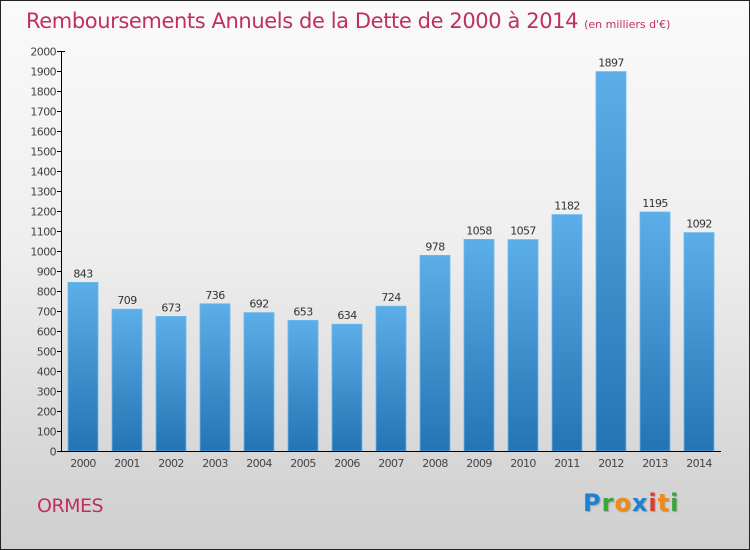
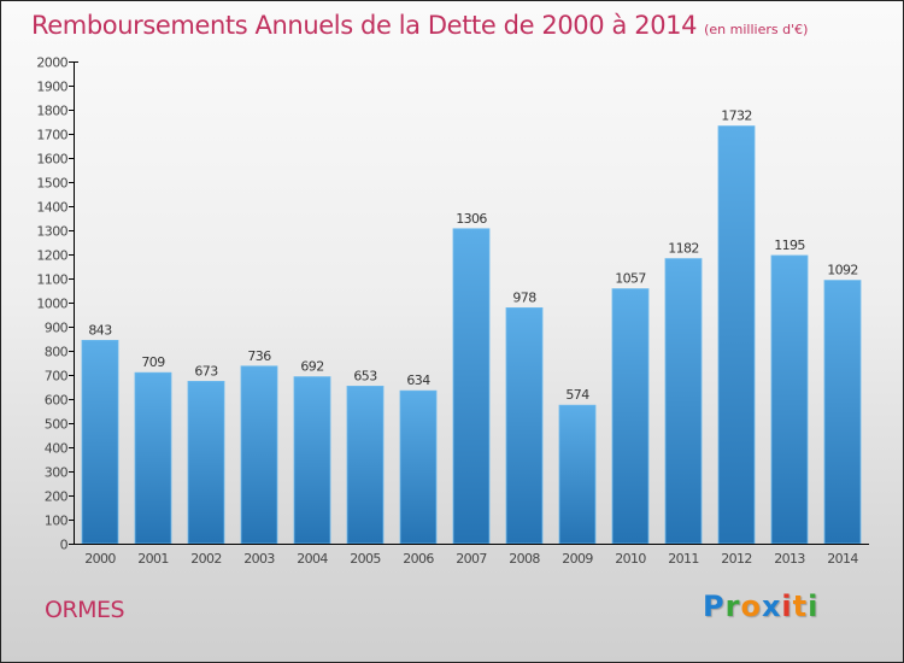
2007: 724 -> 1306
2009: 1058 -> 574
2012: 1897 -> 1732
